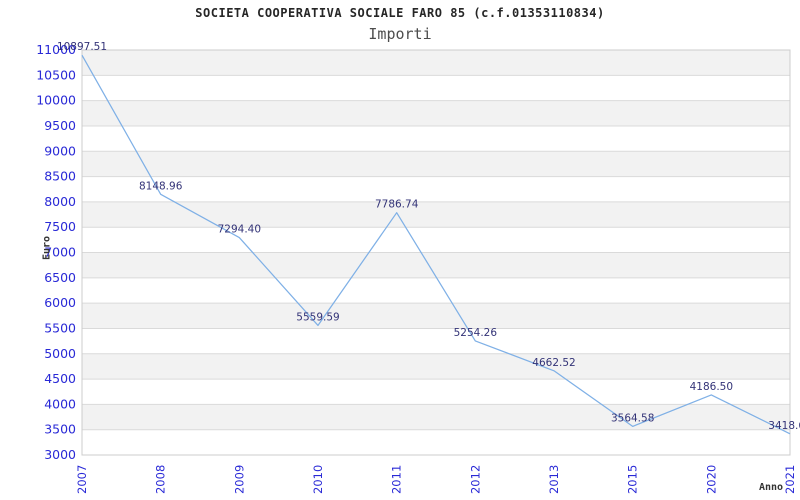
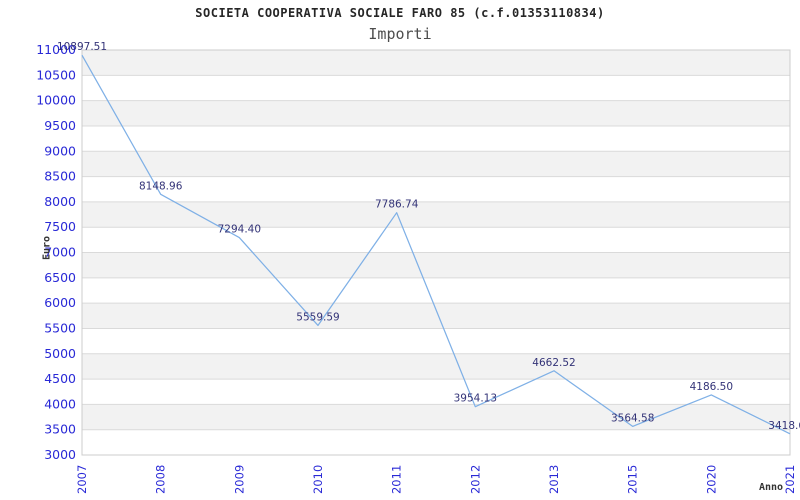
2012: 5254.26 -> 3954.13
